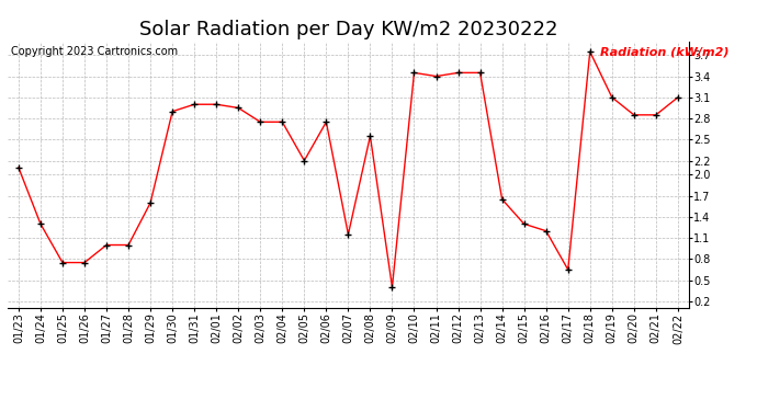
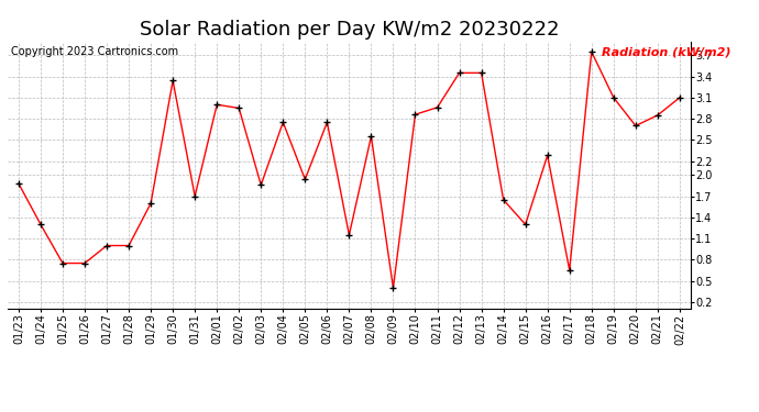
01/23: 2.10 -> 1.88
01/30: 2.90 -> 3.34
01/31: 3.00 -> 1.70
02/03: 2.75 -> 1.86
02/05: 2.20 -> 1.94
02/10: 3.45 -> 2.86
02/11: 3.40 -> 2.96
02/16: 1.20 -> 2.28
02/20: 2.85 -> 2.70
